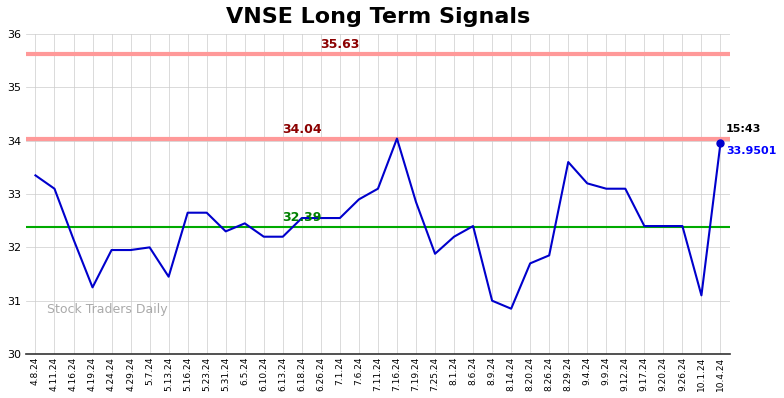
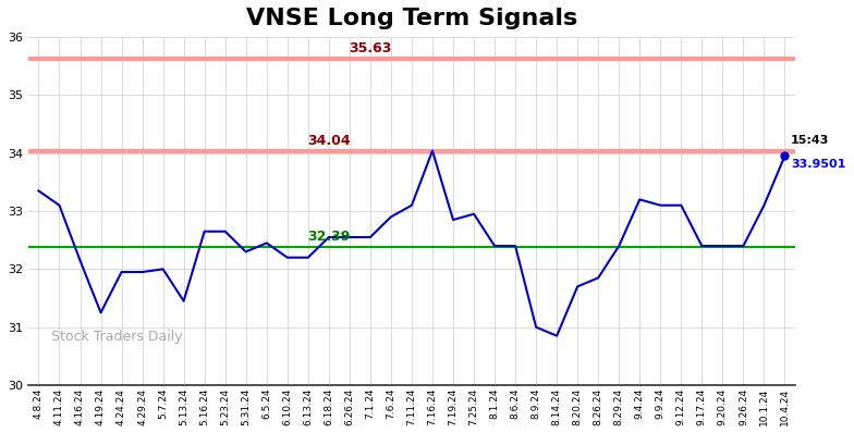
7.25.24: 31.88 -> 32.95
8.1.24: 32.20 -> 32.40
8.29.24: 33.60 -> 32.40
10.1.24: 31.10 -> 33.10
